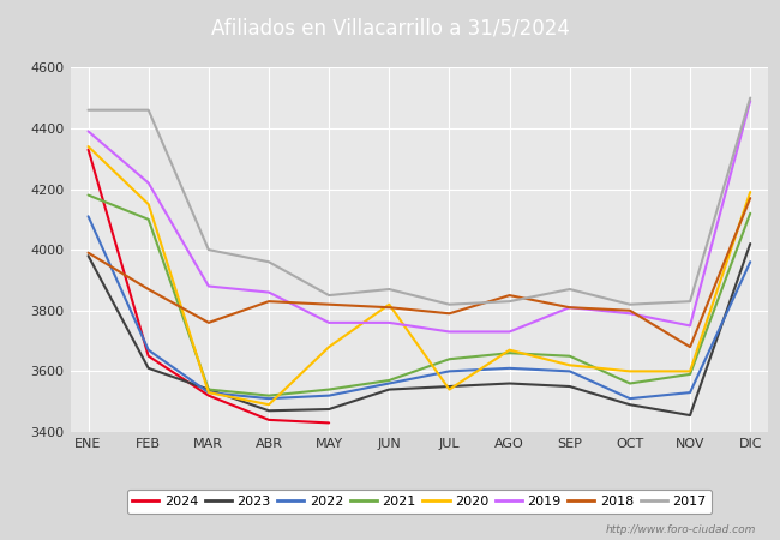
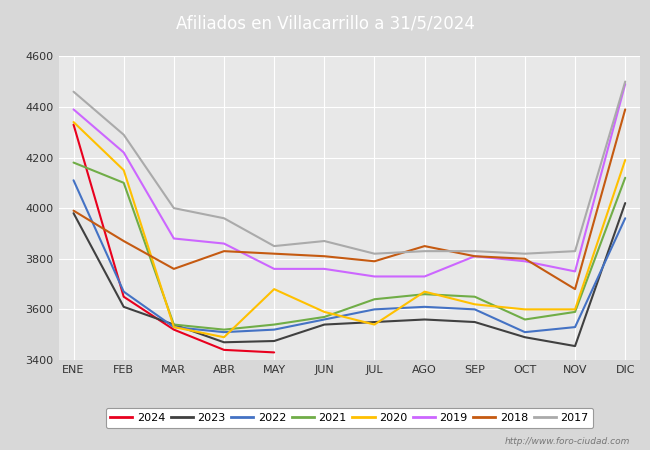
2017/FEB: 4460 -> 4290
2020/JUN: 3820 -> 3590
2017/SEP: 3870 -> 3830
2018/DIC: 4170 -> 4390
